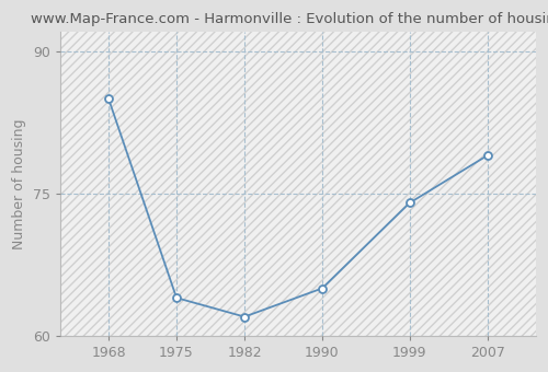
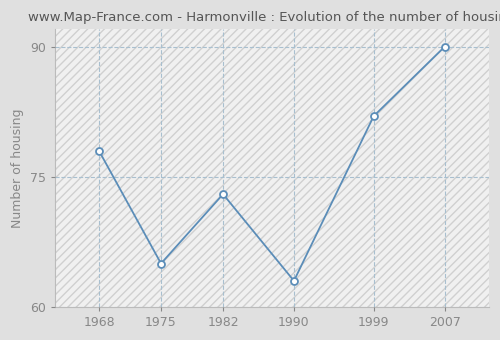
1968: 85 -> 78
1975: 64 -> 65
1982: 62 -> 73
1990: 65 -> 63
1999: 74 -> 82
2007: 79 -> 90
